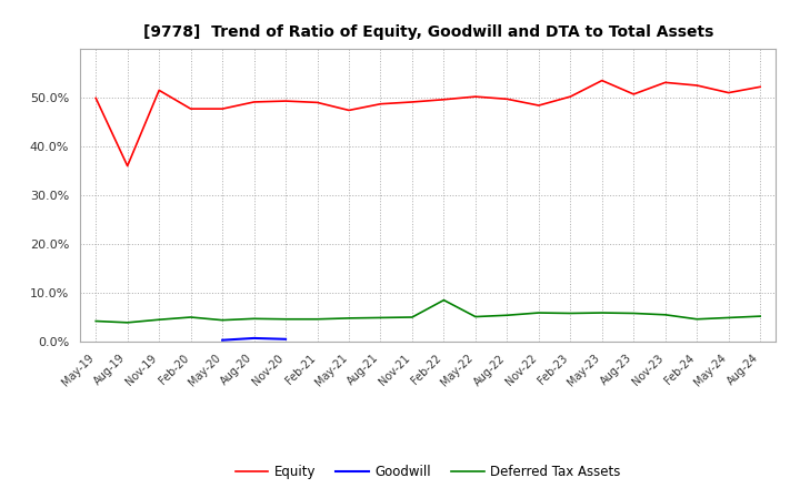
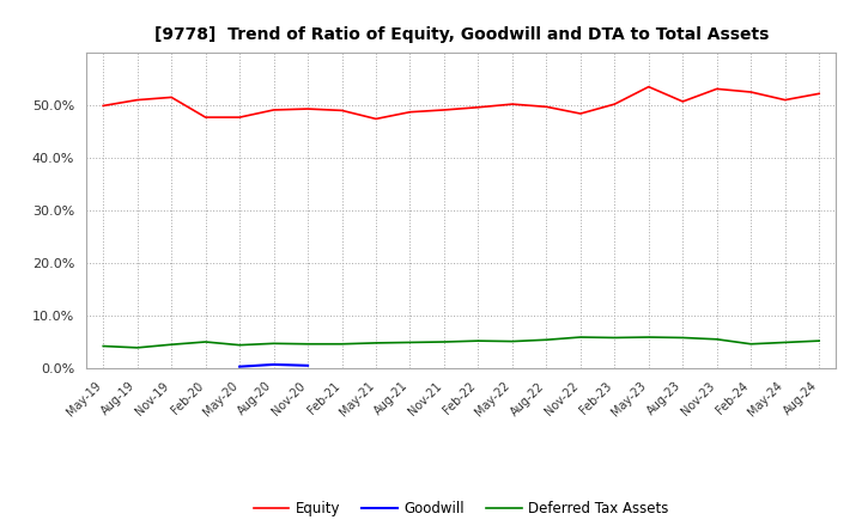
Equity/Aug-19: 36.0% -> 51.0%
Deferred Tax Assets/Feb-22: 8.5% -> 5.2%
